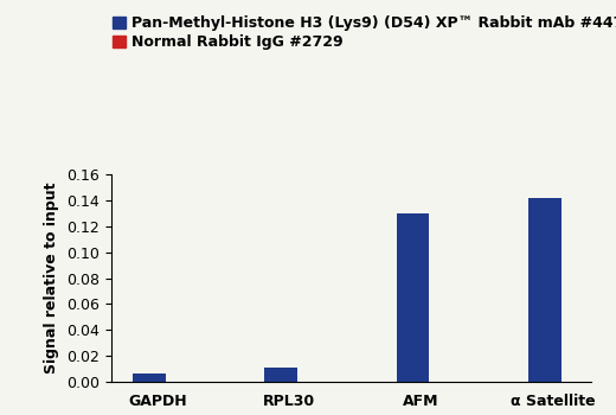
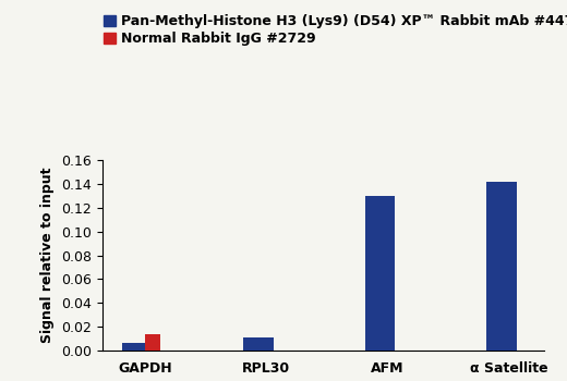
Normal Rabbit IgG #2729/GAPDH: 0.000 -> 0.014
